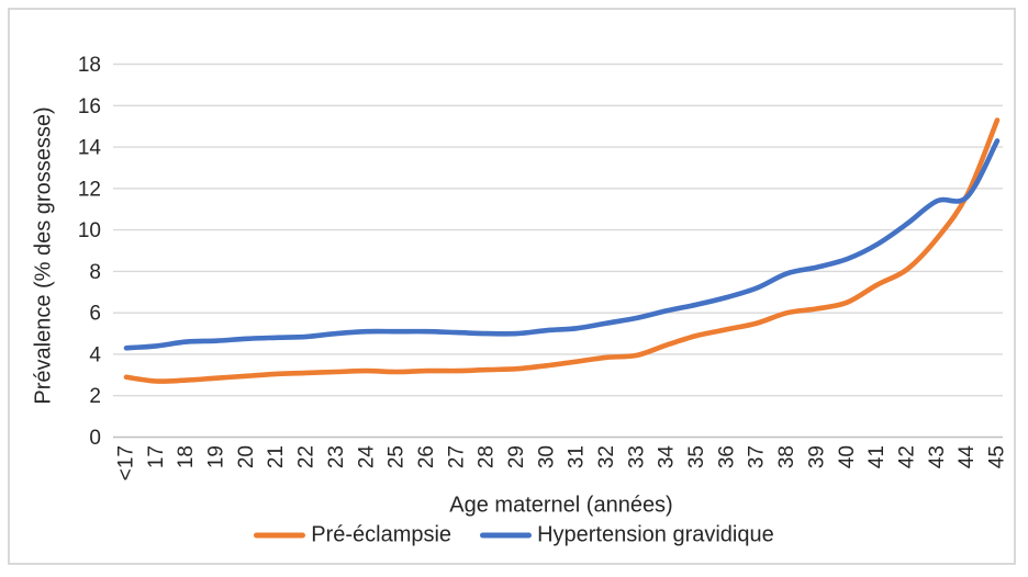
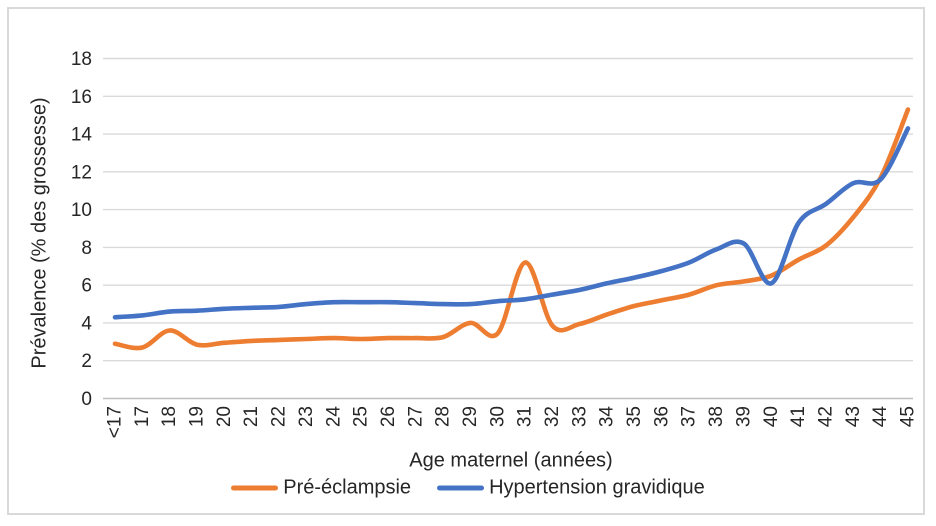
Pré-éclampsie/18: 2.8 -> 3.6
Pré-éclampsie/29: 3.3 -> 4.0
Pré-éclampsie/31: 3.6 -> 7.2
Hypertension gravidique/40: 8.6 -> 6.1
